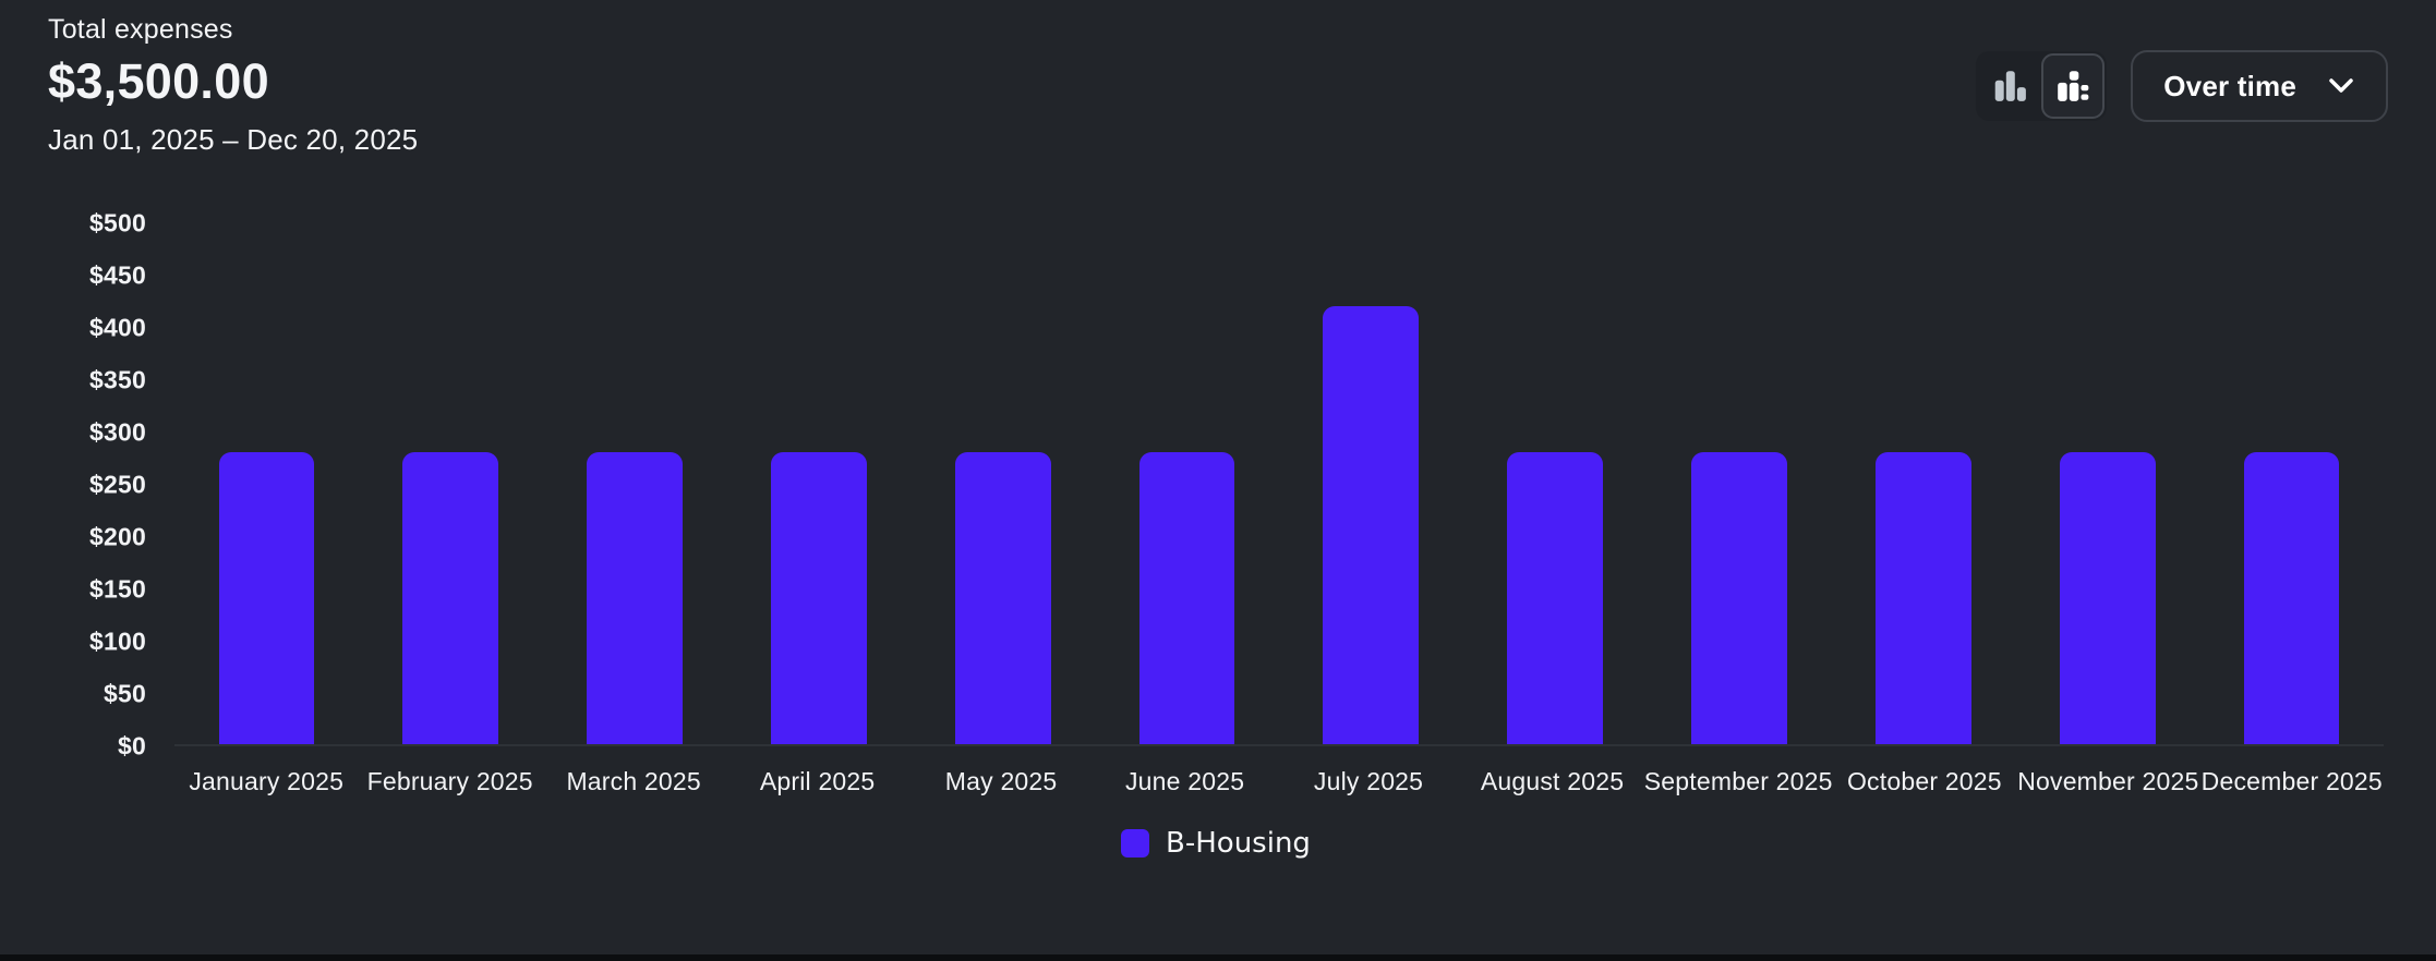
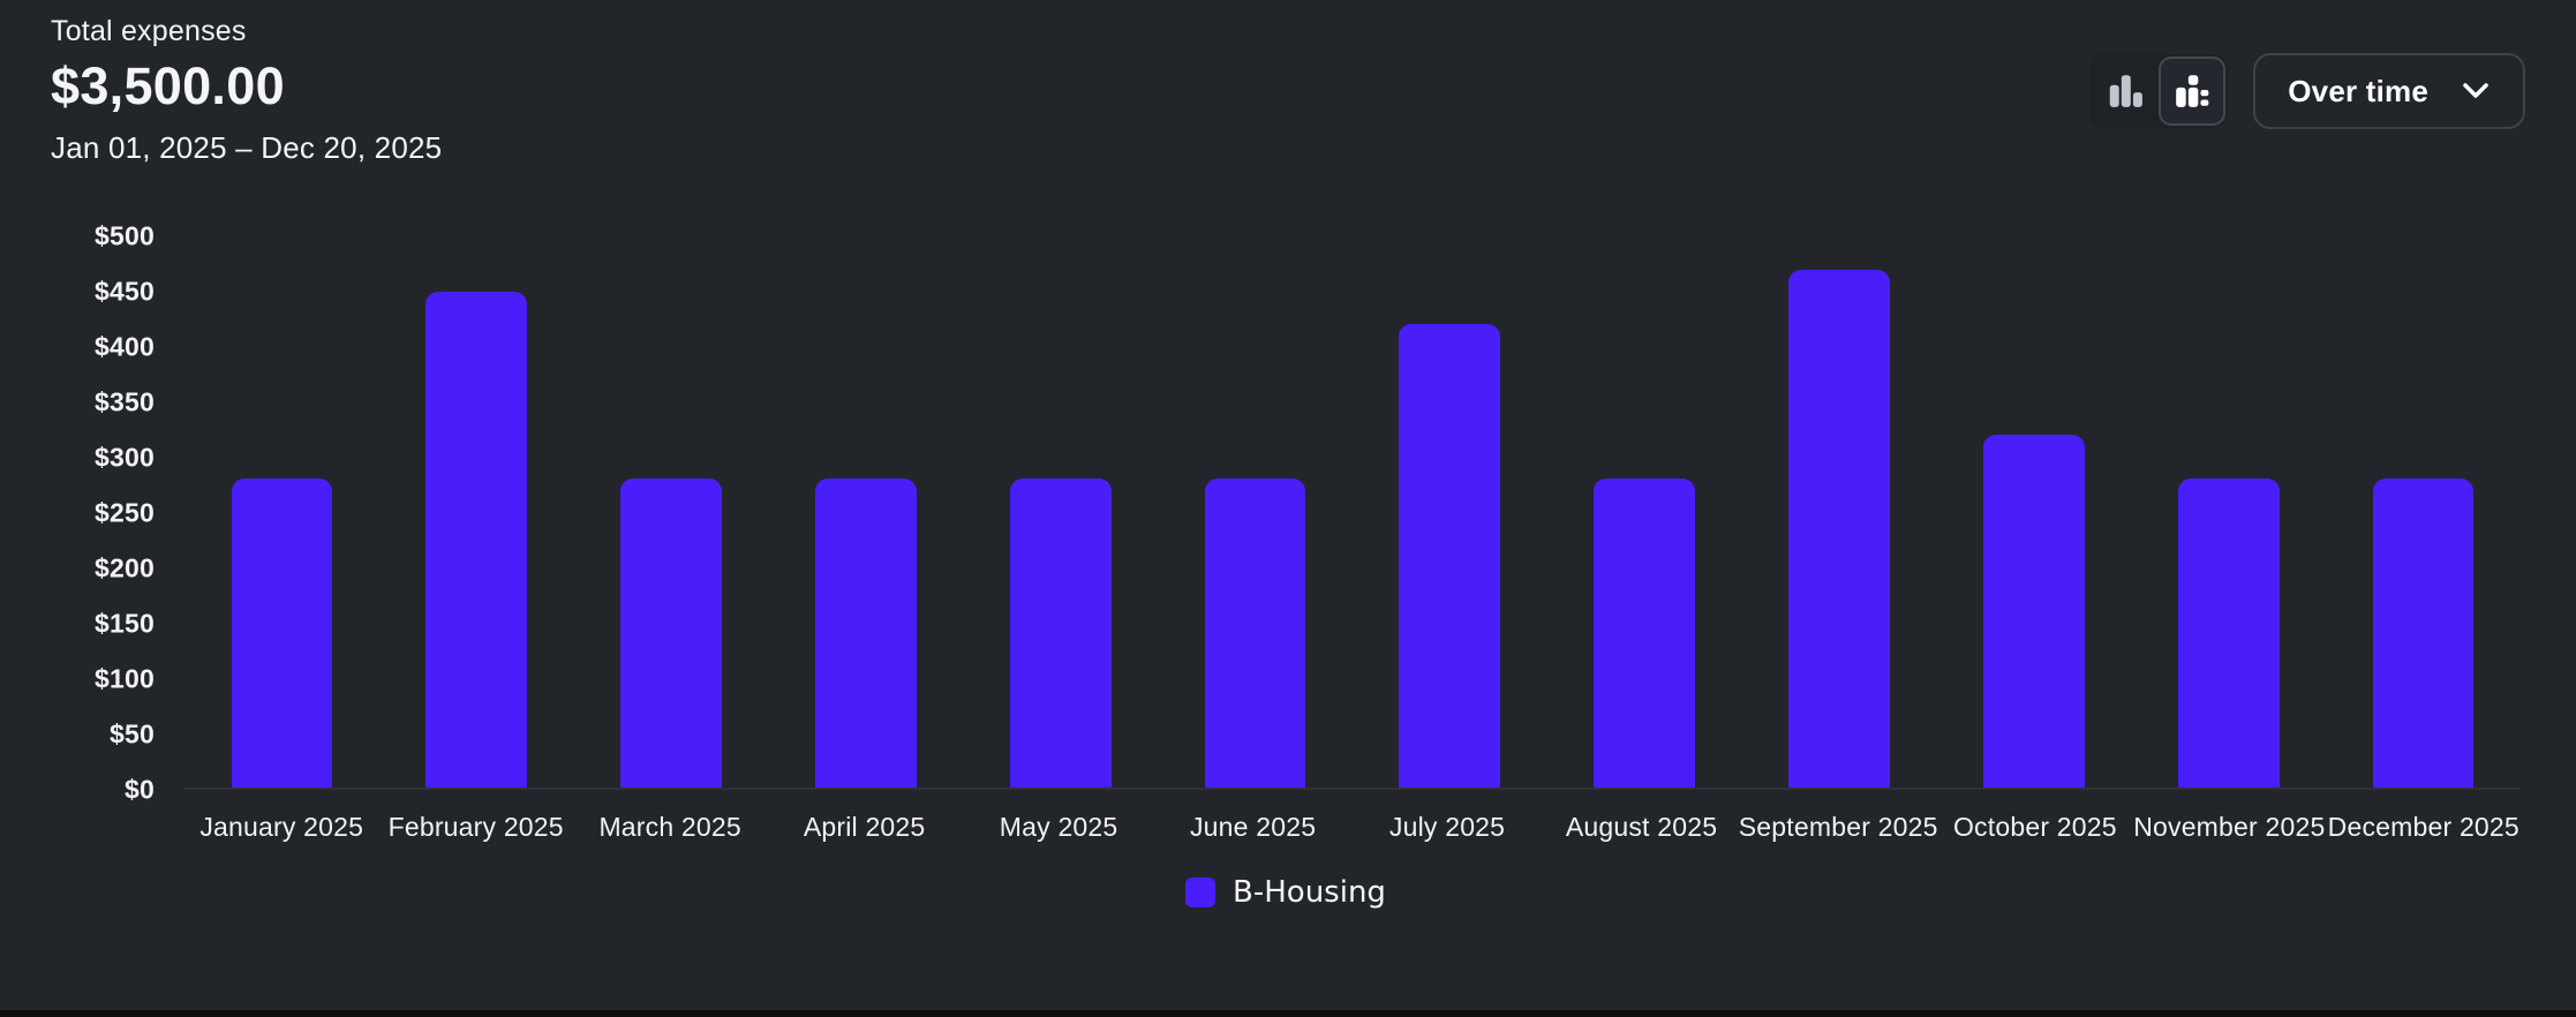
February 2025: $280 -> $450
September 2025: $280 -> $470
October 2025: $280 -> $320
